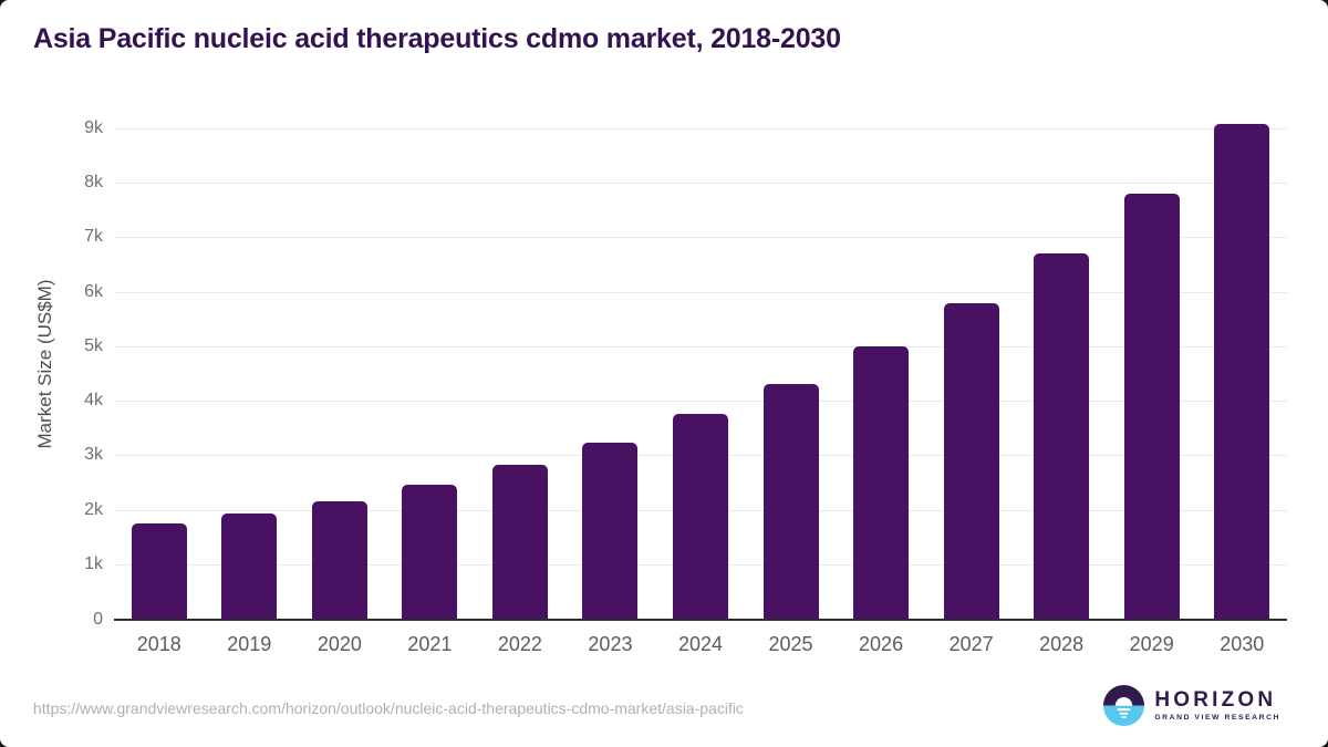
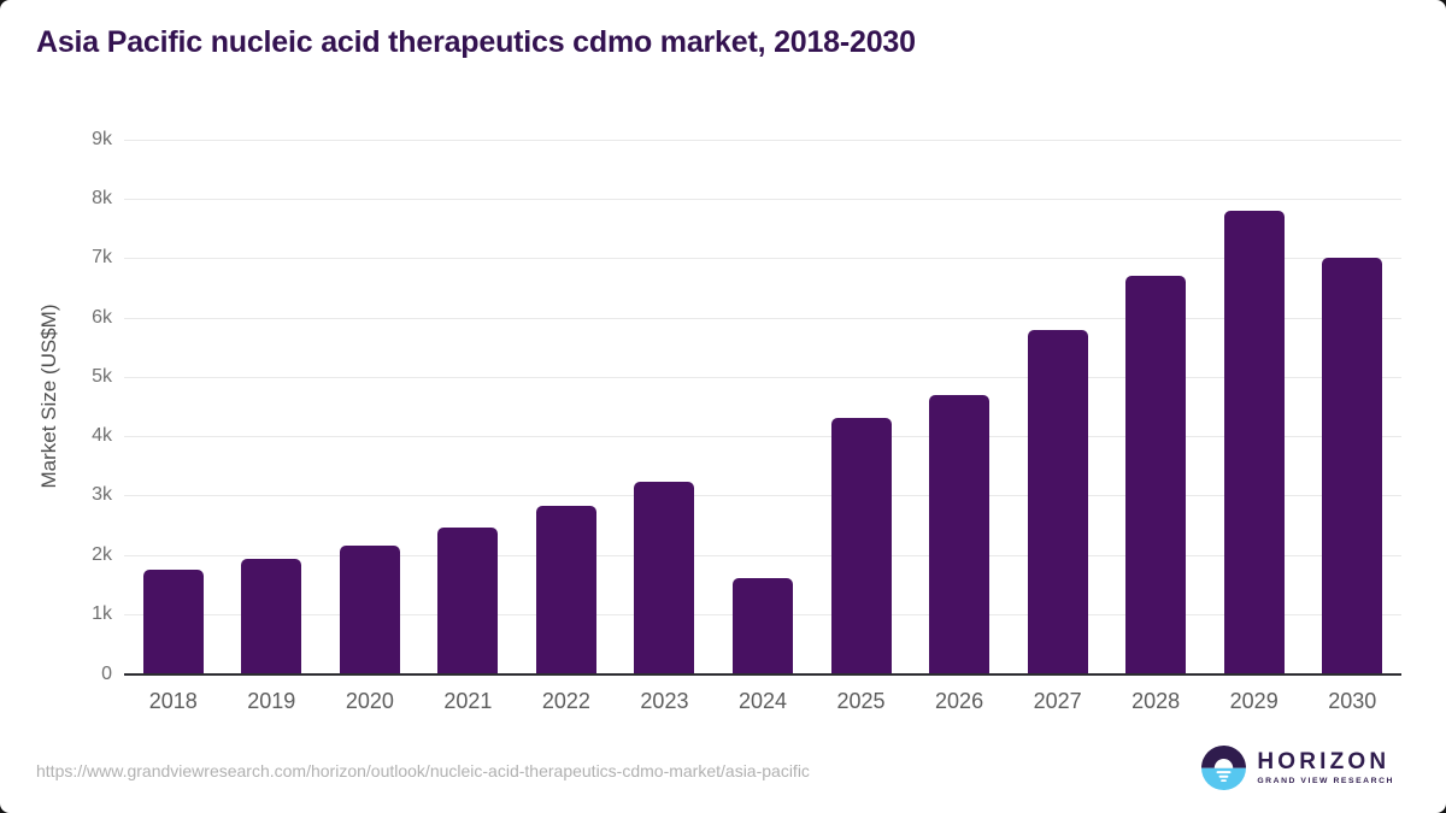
2024: 3.8k -> 1.6k
2026: 5.0k -> 4.7k
2030: 9.1k -> 7.0k
